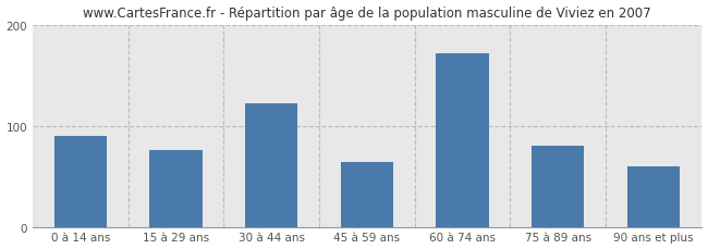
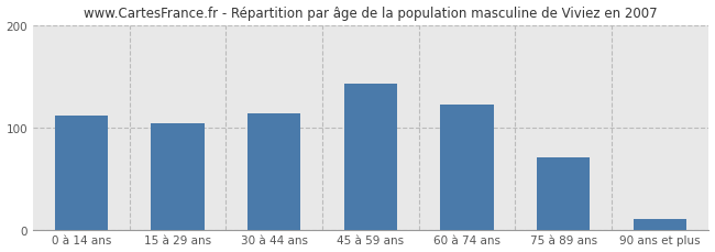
0 à 14 ans: 90 -> 112
15 à 29 ans: 76 -> 104
30 à 44 ans: 122 -> 114
45 à 59 ans: 64 -> 143
60 à 74 ans: 172 -> 122
75 à 89 ans: 80 -> 71
90 ans et plus: 60 -> 10
